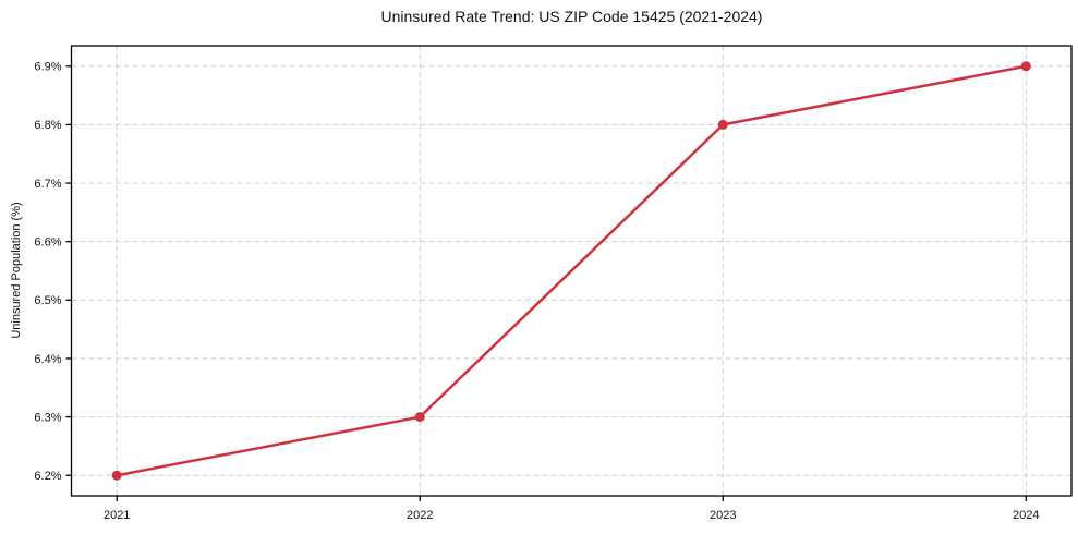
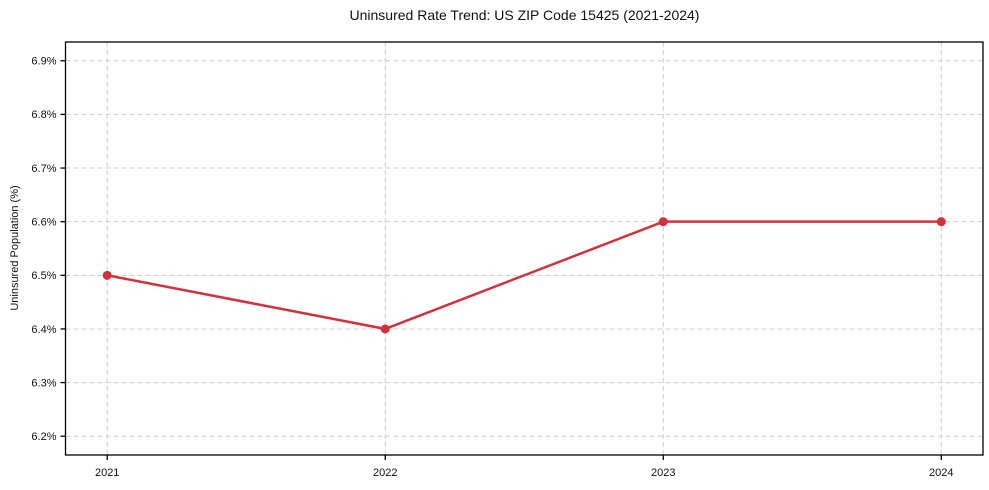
2021: 6.2% -> 6.5%
2022: 6.3% -> 6.4%
2023: 6.8% -> 6.6%
2024: 6.9% -> 6.6%
